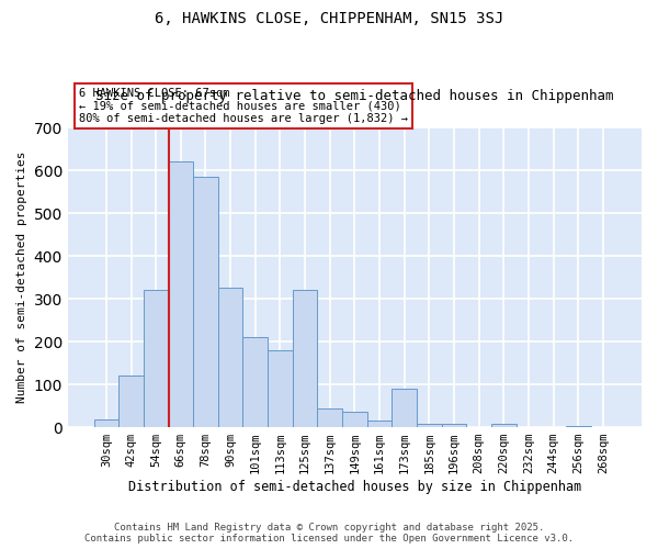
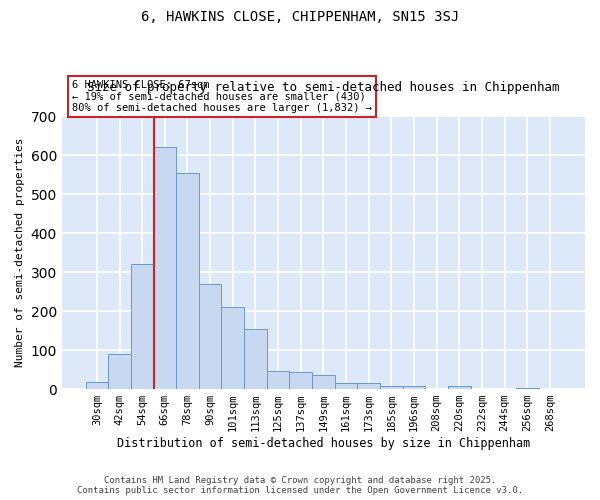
42sqm: 120 -> 90
78sqm: 585 -> 555
90sqm: 325 -> 270
113sqm: 180 -> 155
125sqm: 320 -> 47
173sqm: 90 -> 15
